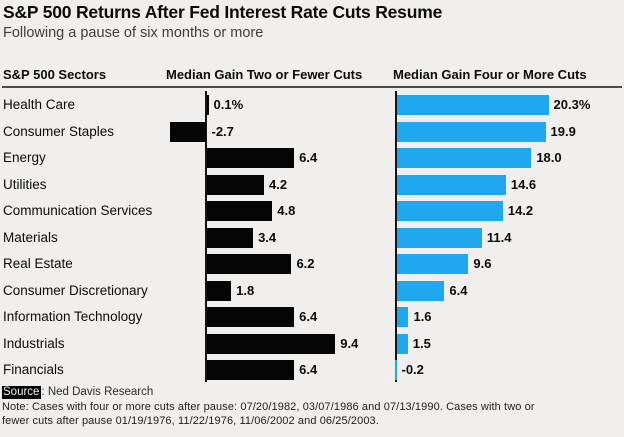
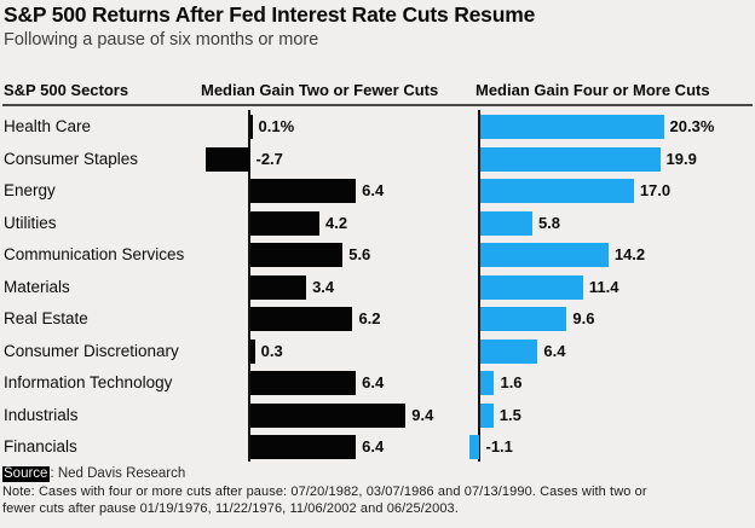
Median Gain Four or More Cuts/Energy: 18.0 -> 17.0
Median Gain Four or More Cuts/Utilities: 14.6 -> 5.8
Median Gain Two or Fewer Cuts/Communication Services: 4.8 -> 5.6
Median Gain Two or Fewer Cuts/Consumer Discretionary: 1.8 -> 0.3
Median Gain Four or More Cuts/Financials: -0.2 -> -1.1
